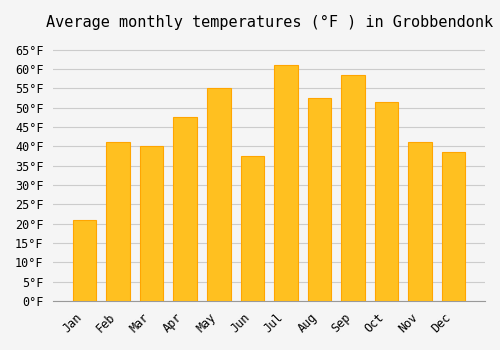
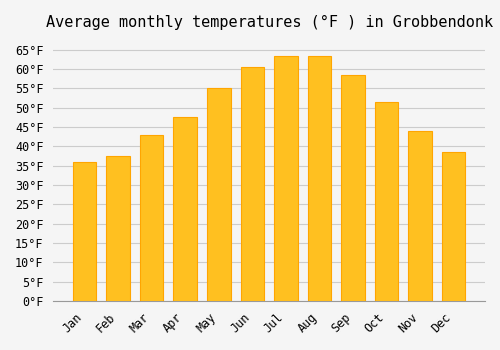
Jan: 21.0°F -> 36.0°F
Feb: 41.0°F -> 37.5°F
Mar: 40.0°F -> 43.0°F
Jun: 37.5°F -> 60.5°F
Jul: 61.0°F -> 63.5°F
Aug: 52.5°F -> 63.5°F
Nov: 41.0°F -> 44.0°F
